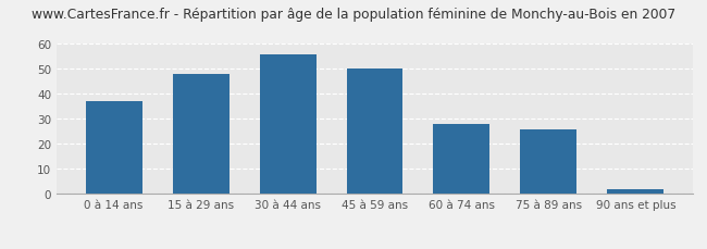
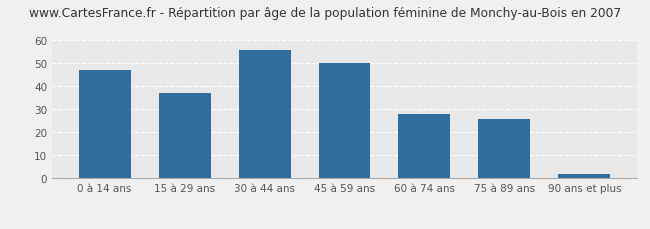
0 à 14 ans: 37 -> 47
15 à 29 ans: 48 -> 37
